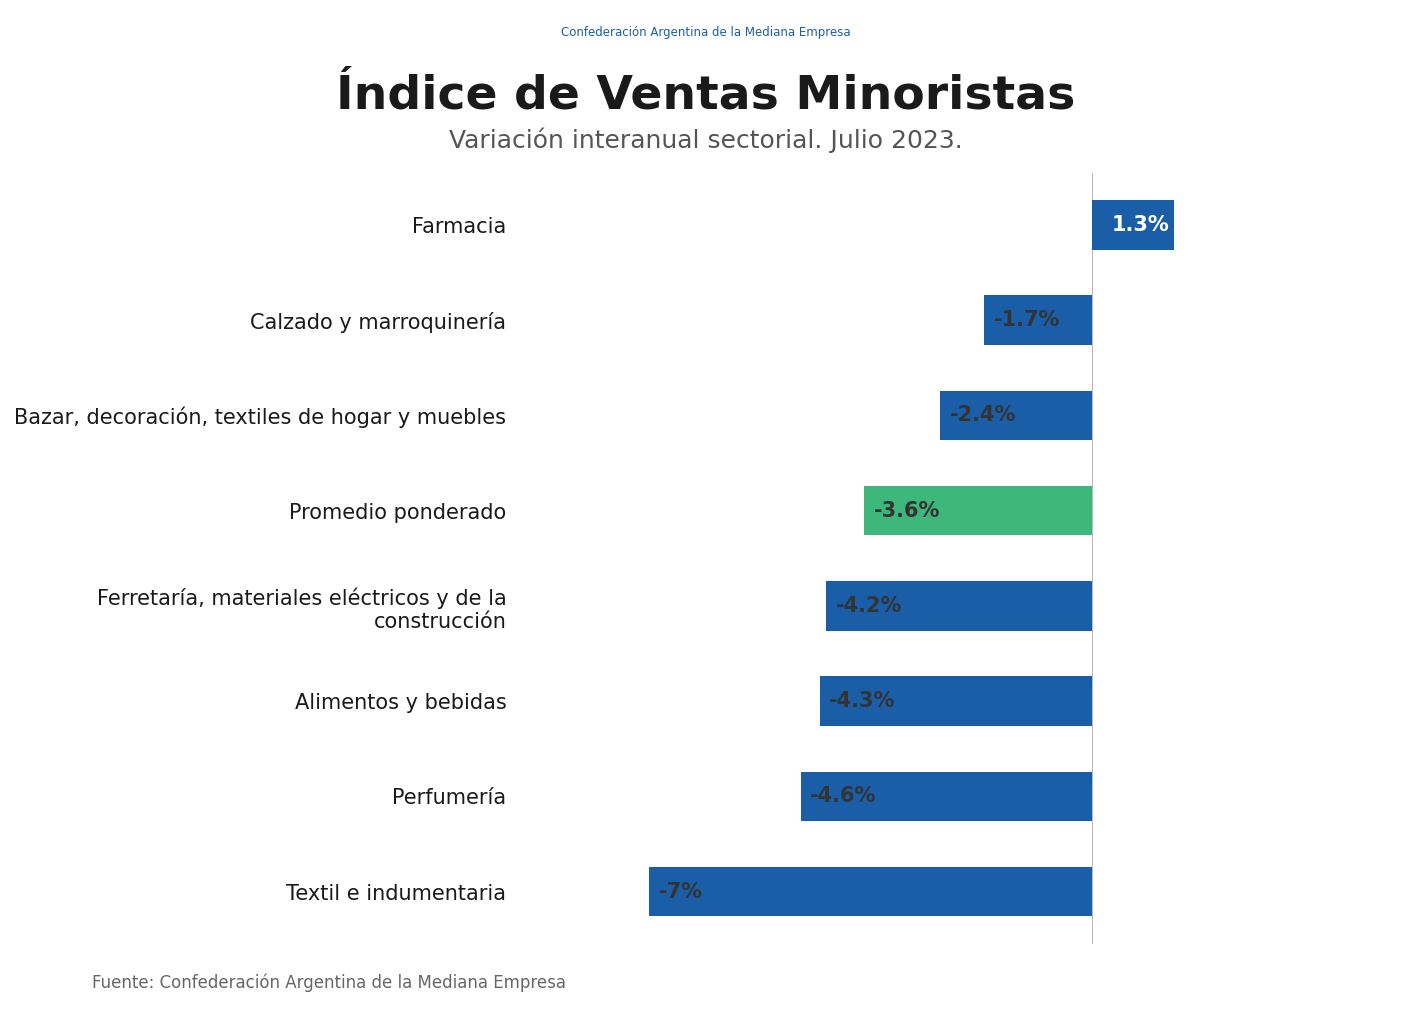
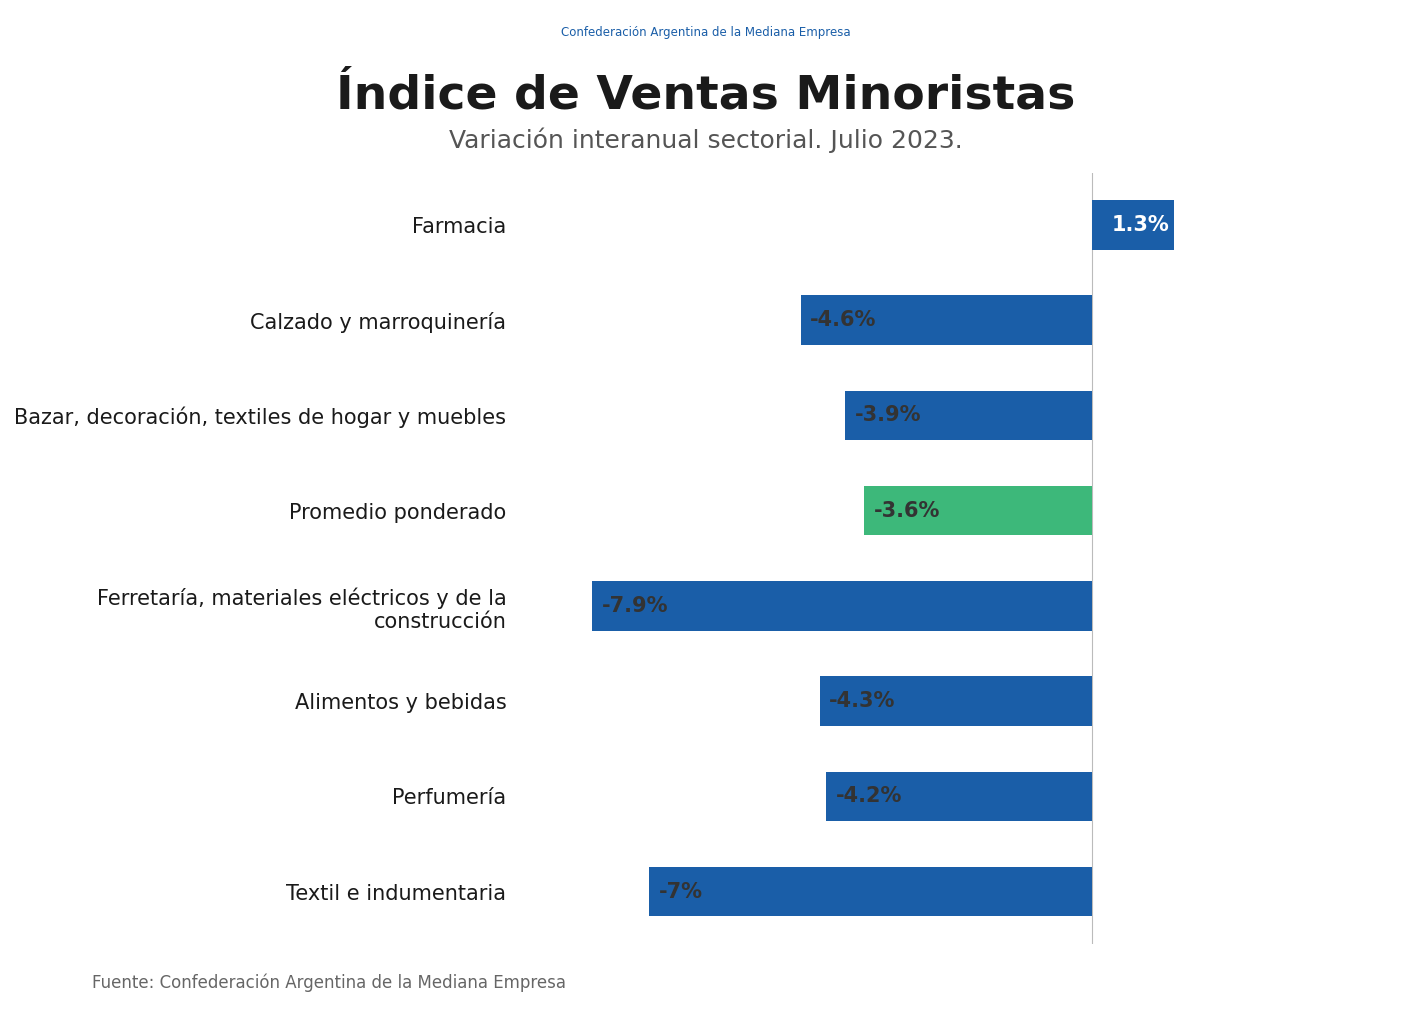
Calzado y marroquinería: -1.7% -> -4.6%
Bazar, decoración, textiles de hogar y muebles: -2.4% -> -3.9%
Ferretaría, materiales eléctricos y de la construcción: -4.2% -> -7.9%
Perfumería: -4.6% -> -4.2%
